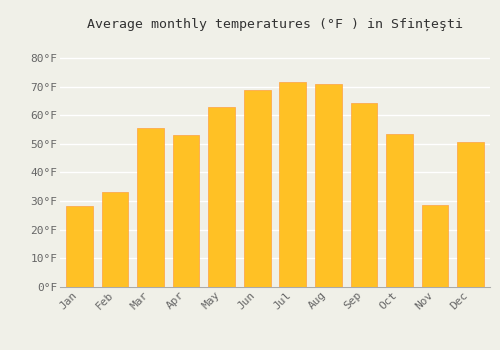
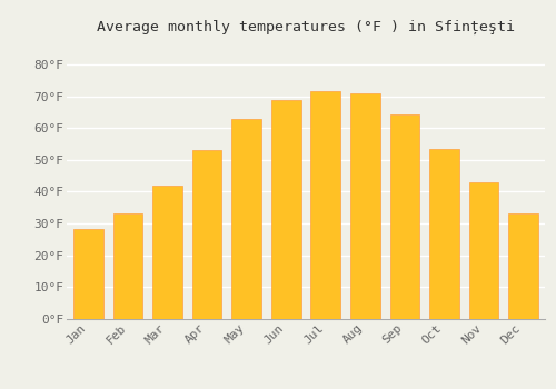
Mar: 55.5°F -> 41.9°F
Nov: 28.5°F -> 43.0°F
Dec: 50.5°F -> 33.1°F
